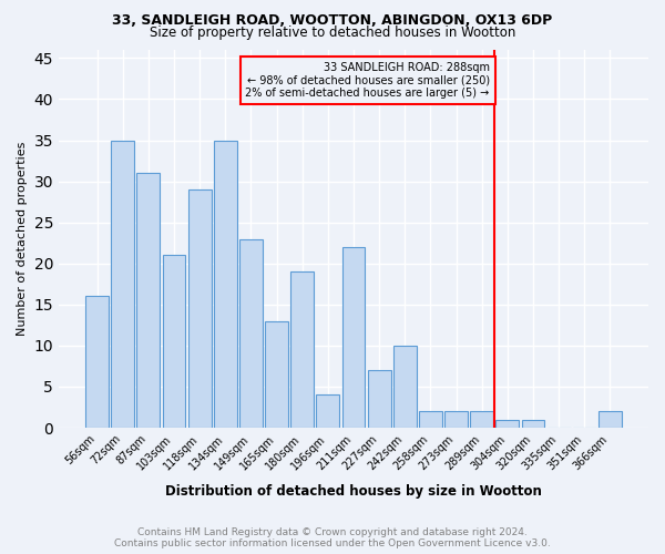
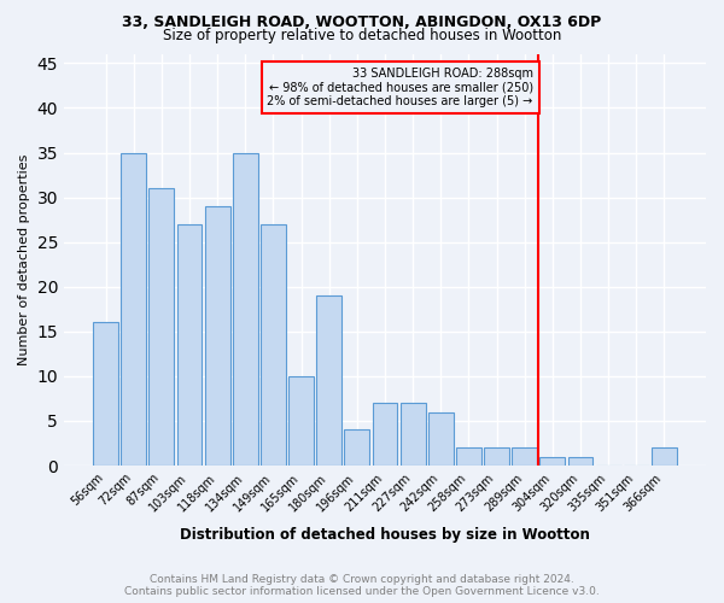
103sqm: 21 -> 27
149sqm: 23 -> 27
165sqm: 13 -> 10
211sqm: 22 -> 7
242sqm: 10 -> 6
